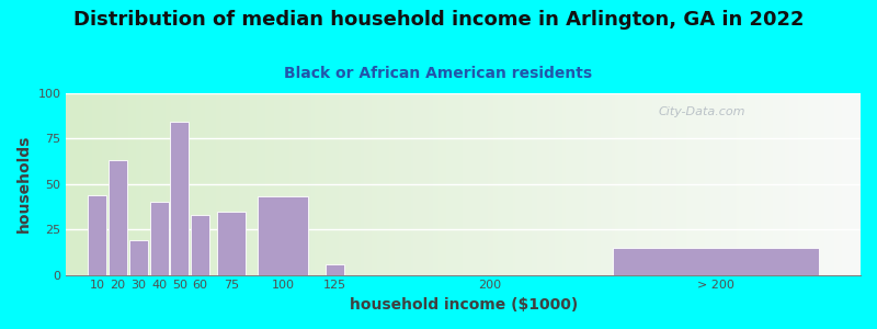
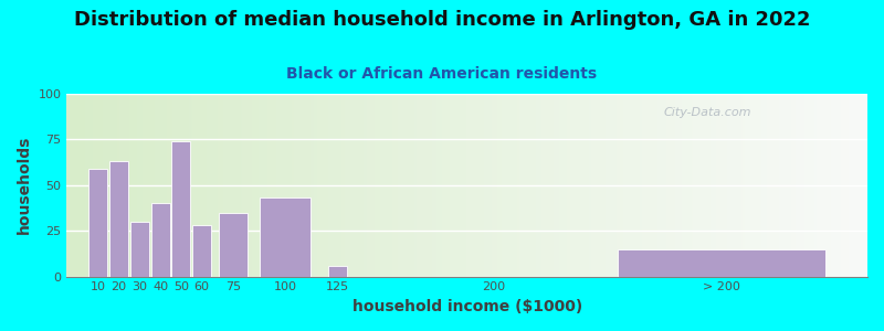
10: 44 -> 59
30: 19 -> 30
50: 84 -> 74
60: 33 -> 28
